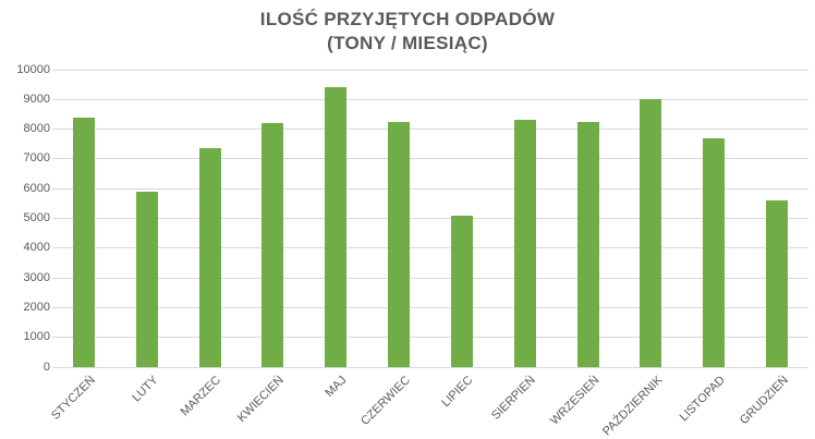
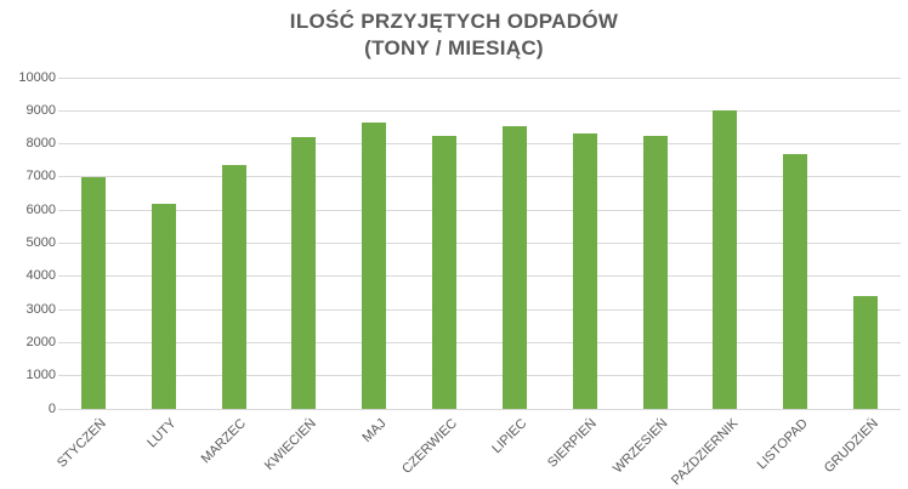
STYCZEŃ: 8400 -> 7000
LUTY: 5900 -> 6200
MAJ: 9400 -> 8600
LIPIEC: 5100 -> 8600
GRUDZIEŃ: 5600 -> 3400
